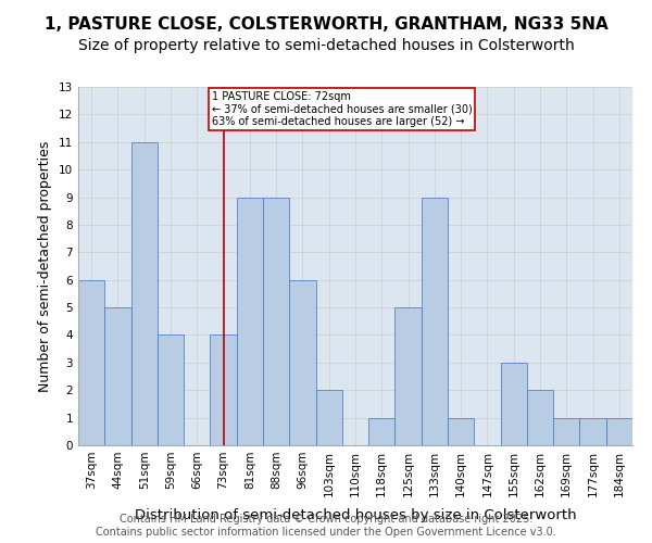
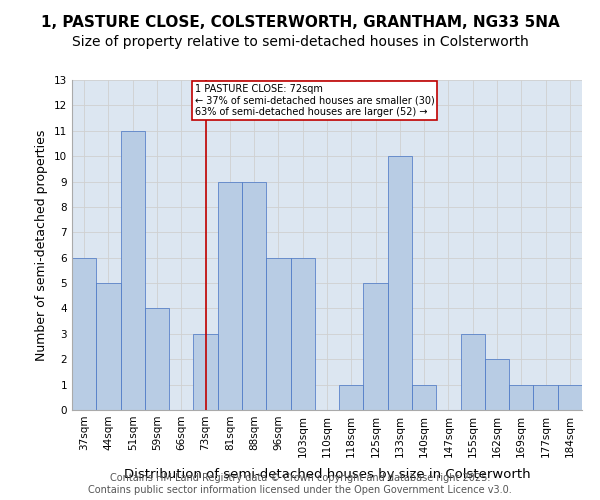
73sqm: 4 -> 3
103sqm: 2 -> 6
133sqm: 9 -> 10
